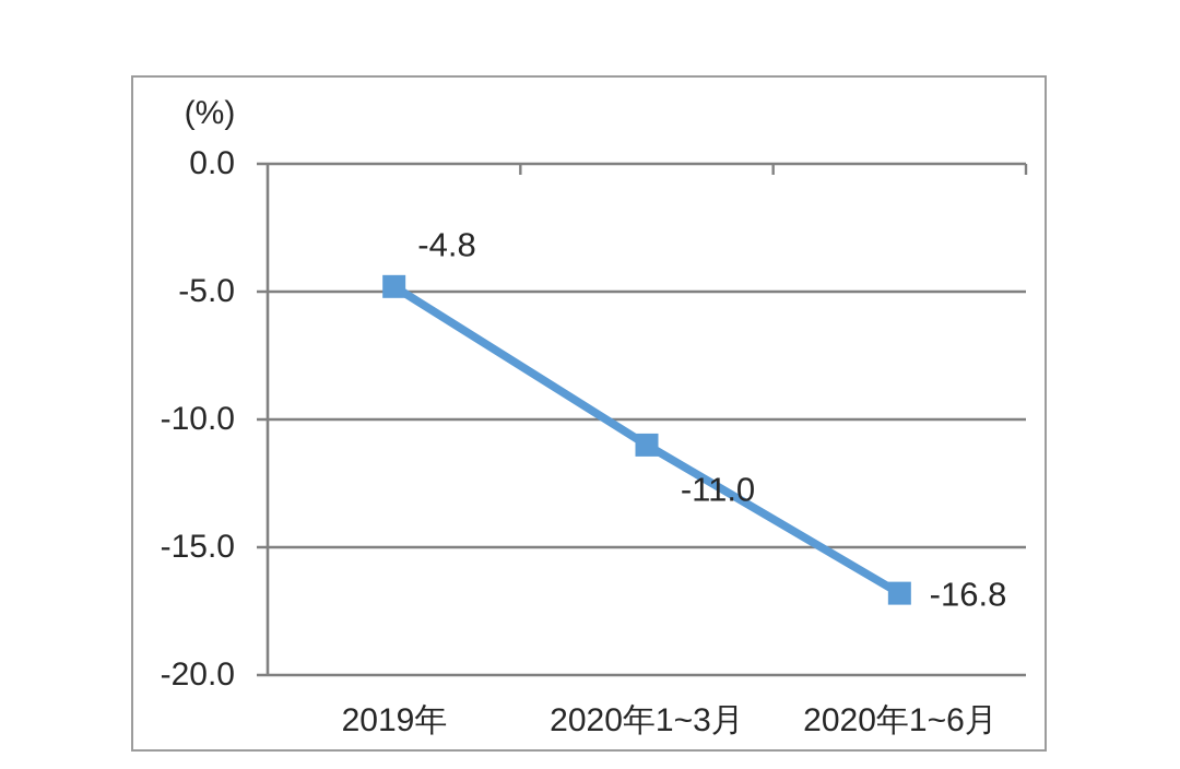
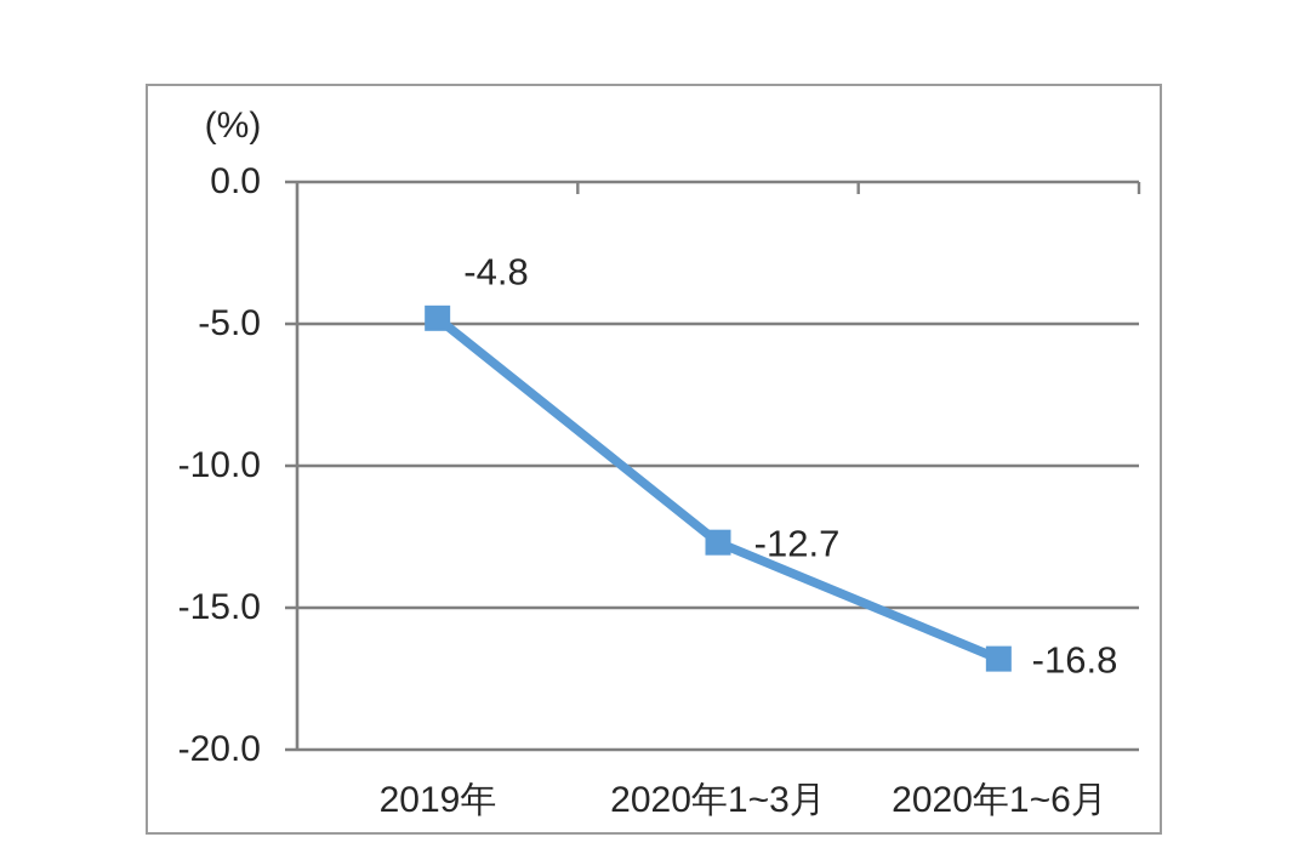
2020年1~3月: -11.0 -> -12.7
